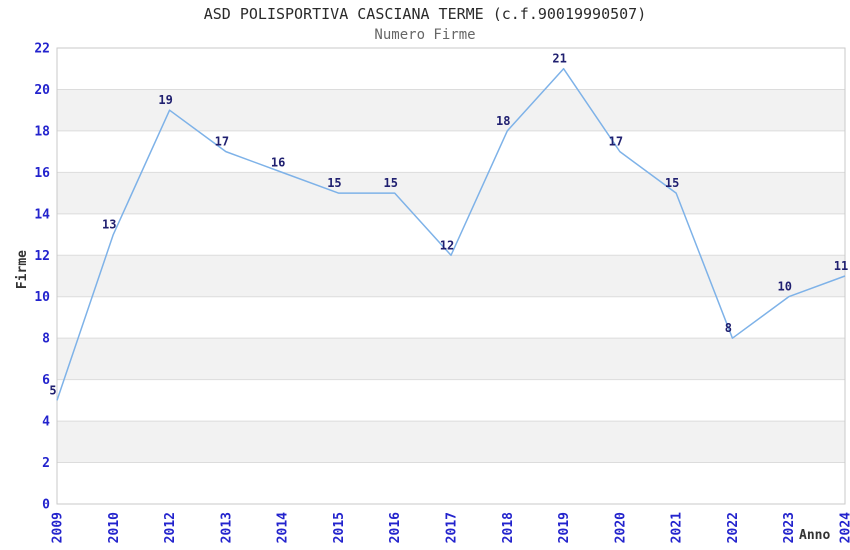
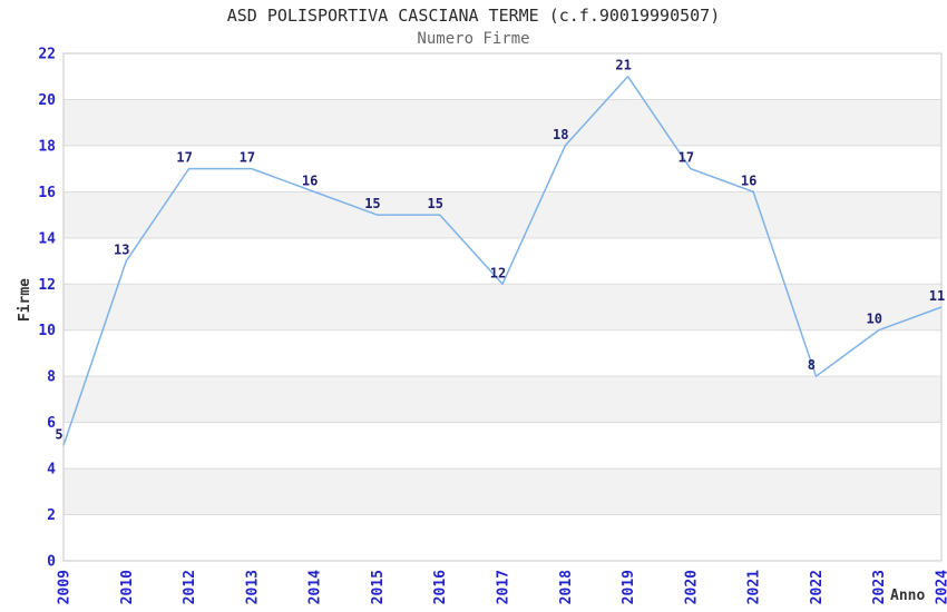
2012: 19 -> 17
2021: 15 -> 16
